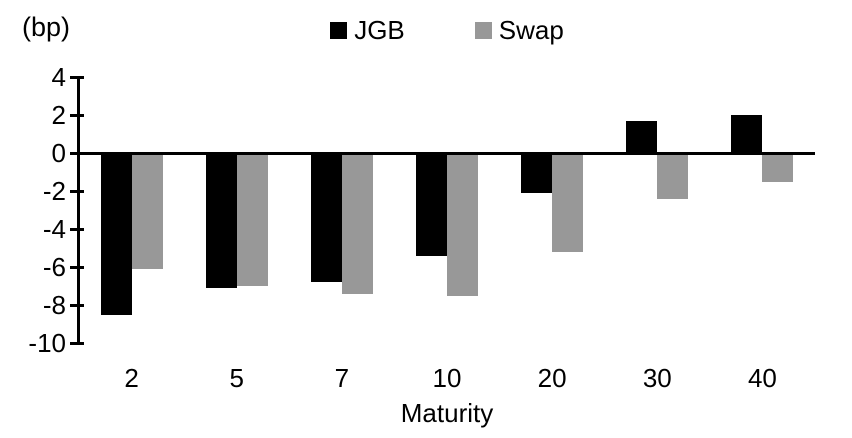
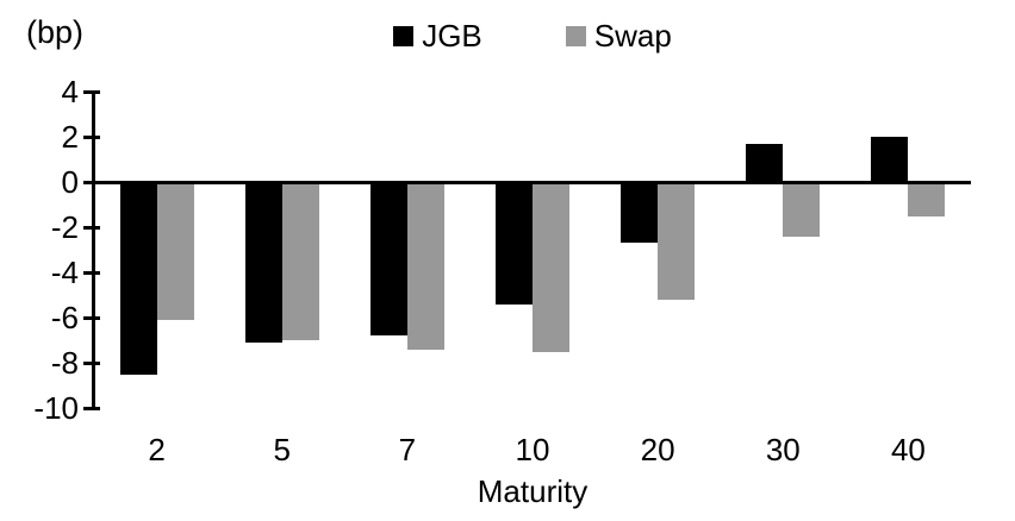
JGB/20: -2.1 -> -2.7
